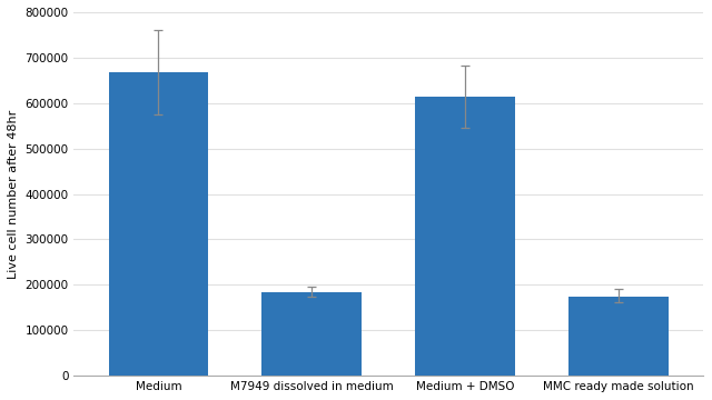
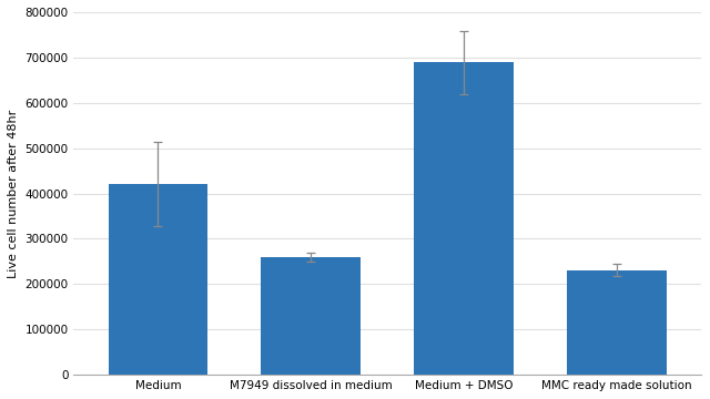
Medium: 667000 -> 420000
M7949 dissolved in medium: 185000 -> 260000
Medium + DMSO: 615000 -> 690000
MMC ready made solution: 175000 -> 230000
